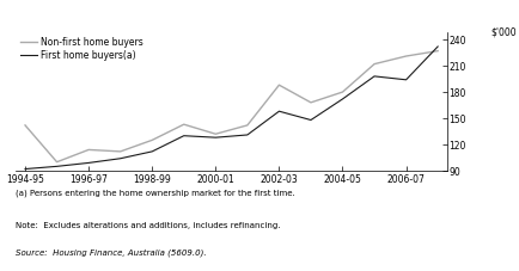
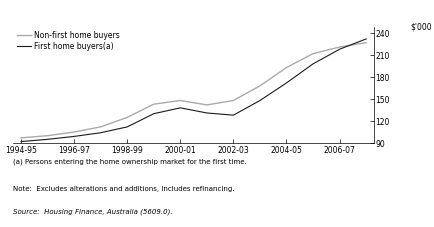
Non-first home buyers/1994-95: 142 -> 97
Non-first home buyers/1996-97: 114 -> 105
First home buyers(a)/2000-01: 128 -> 138
Non-first home buyers/2000-01: 132 -> 148
First home buyers(a)/2002-03: 158 -> 128
Non-first home buyers/2002-03: 188 -> 148
Non-first home buyers/2004-05: 180 -> 193
First home buyers(a)/2006-07: 194 -> 218
